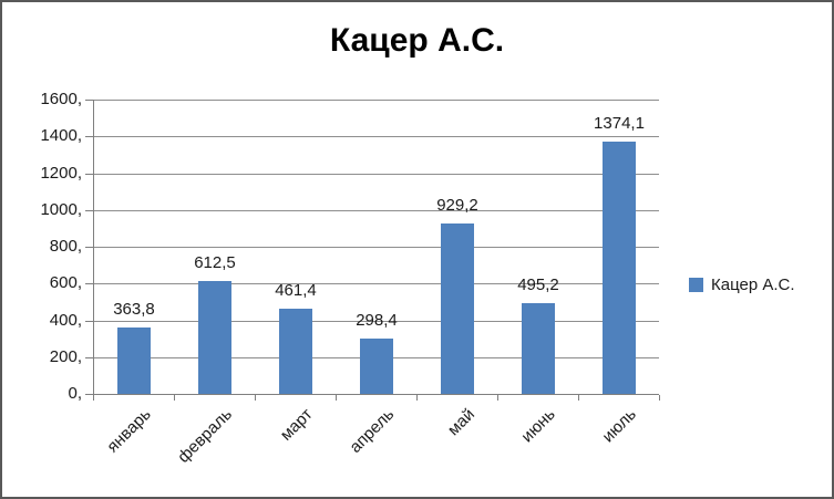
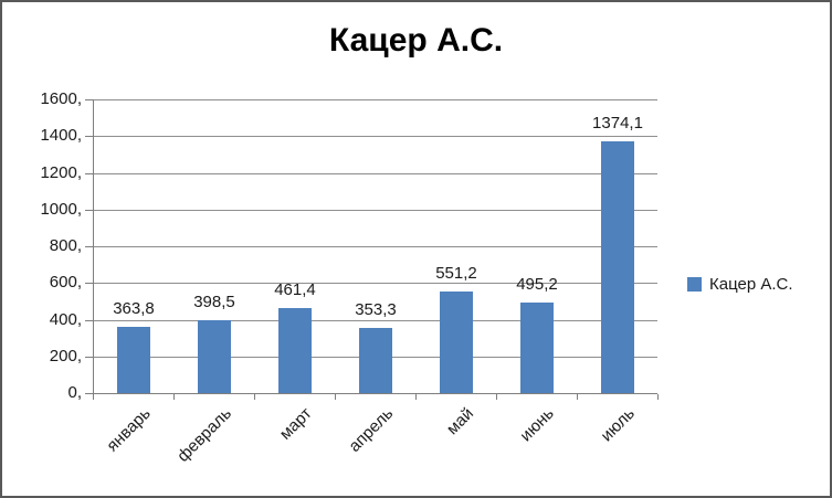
февраль: 612,5 -> 398,5
апрель: 298,4 -> 353,3
май: 929,2 -> 551,2
